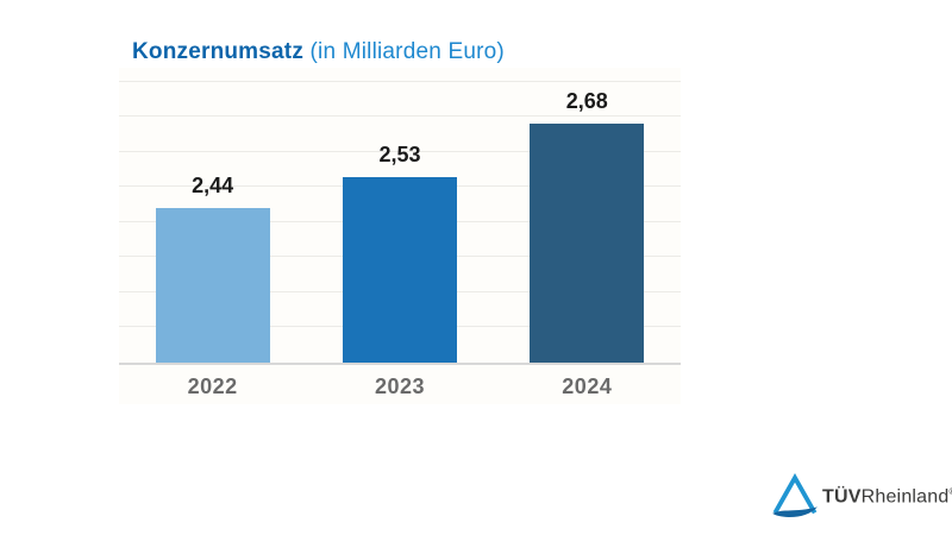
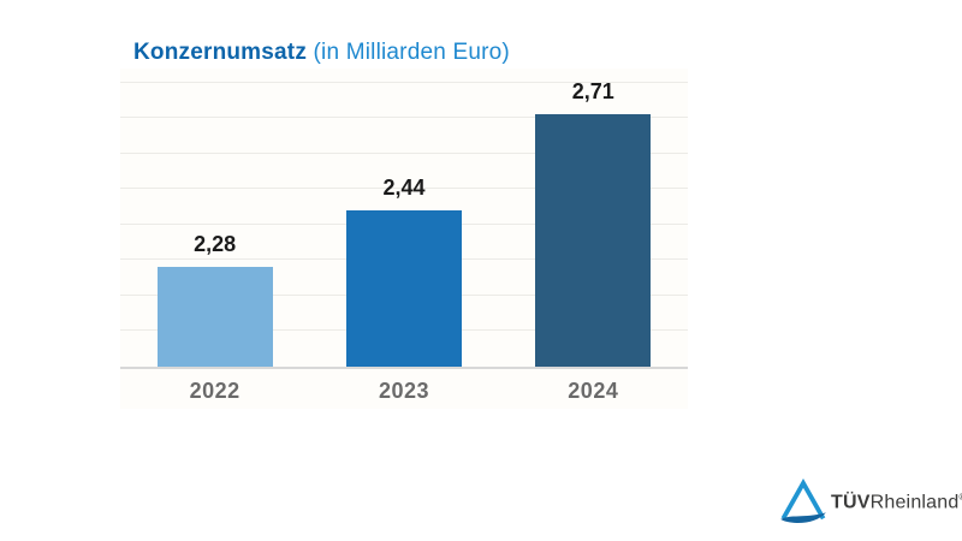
2022: 2,44 -> 2,28
2023: 2,53 -> 2,44
2024: 2,68 -> 2,71
